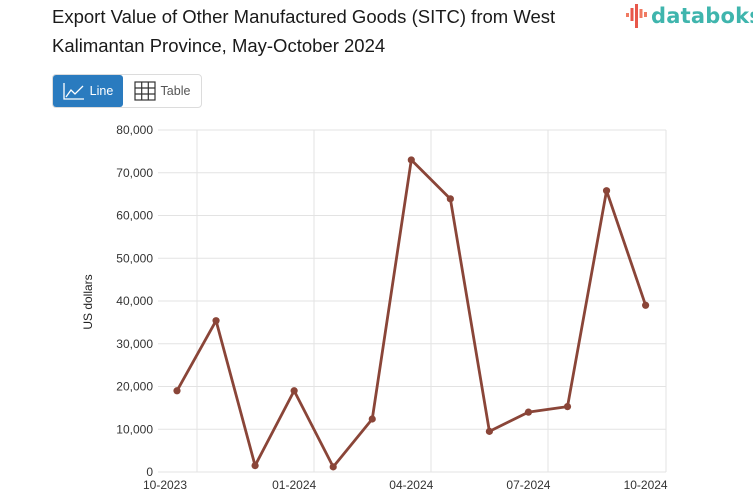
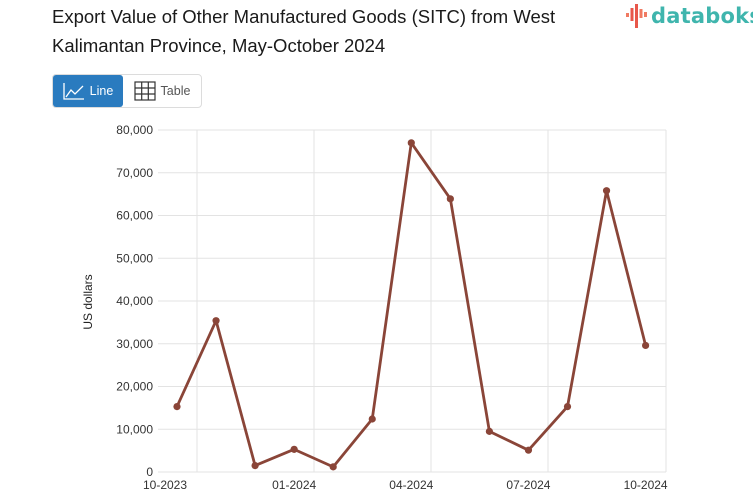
10-2023: 19000 -> 15000
01-2024: 19000 -> 5000
04-2024: 73000 -> 77000
07-2024: 14000 -> 5000
10-2024: 39000 -> 30000
